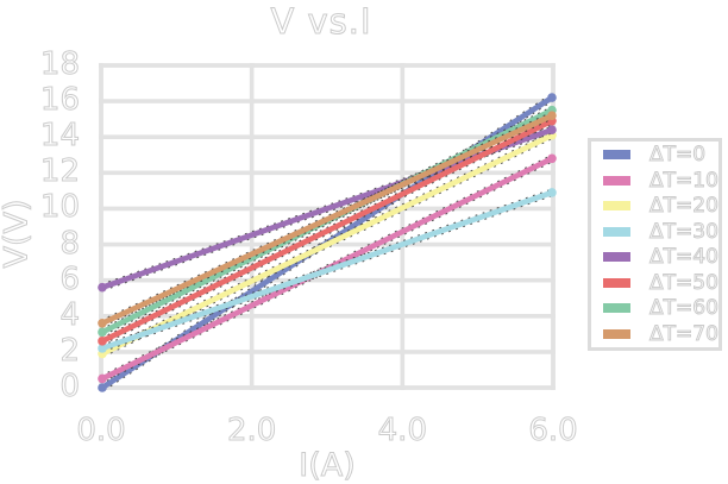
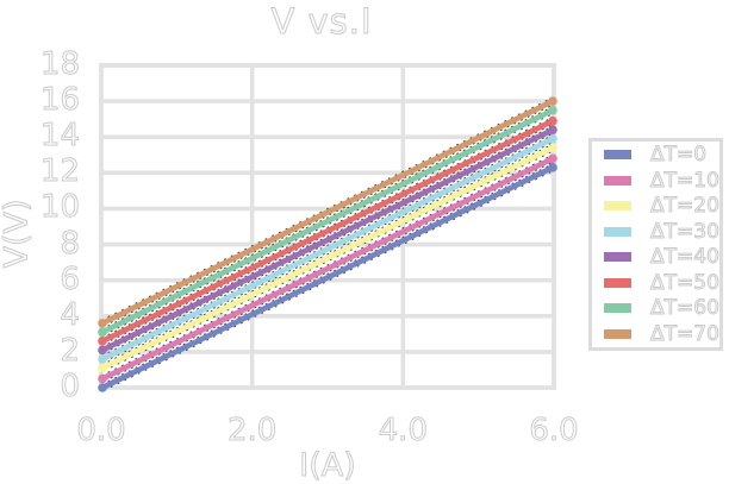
ΔT=20/0: 1.9 -> 1.1
ΔT=30/0: 2.2 -> 1.6
ΔT=40/0: 5.6 -> 2.1
ΔT=0/6: 16.2 -> 12.3
ΔT=20/6: 14.1 -> 13.4
ΔT=30/6: 10.9 -> 13.9
ΔT=70/6: 15.2 -> 16.0
